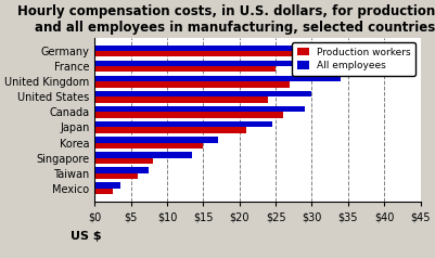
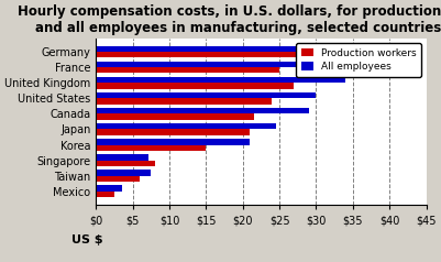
Production workers/Canada: $26.0 -> $21.6
All employees/Korea: $17.0 -> $21.0
All employees/Singapore: $13.5 -> $7.2
